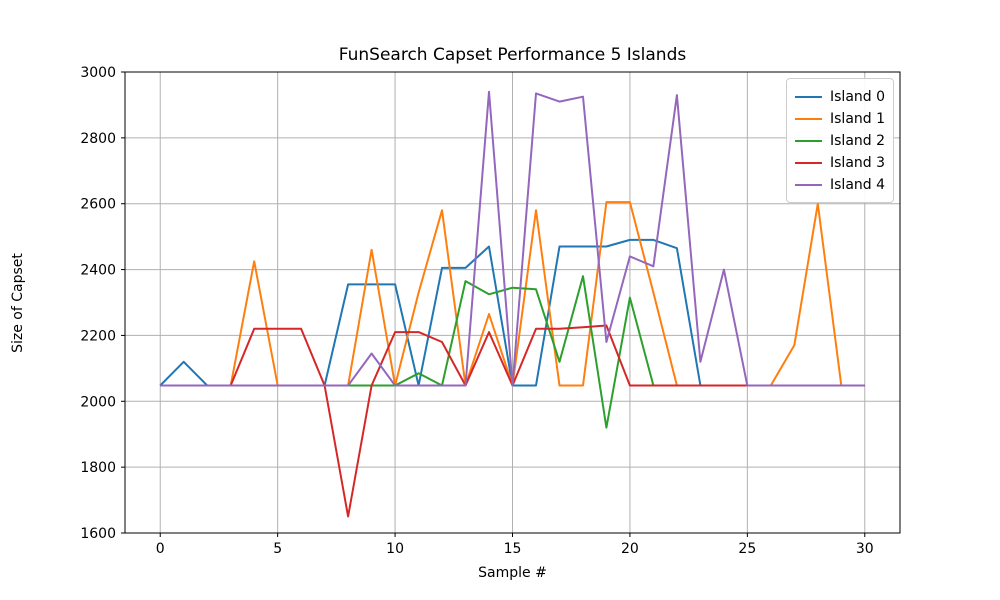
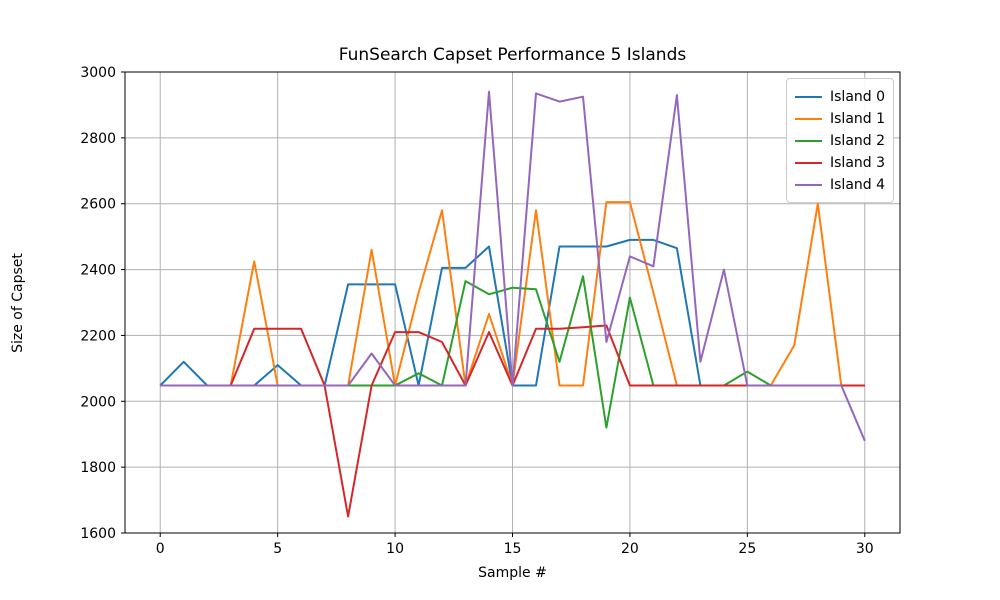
Island 0/5: 2050 -> 2110
Island 2/25: 2050 -> 2090
Island 4/30: 2050 -> 1880
